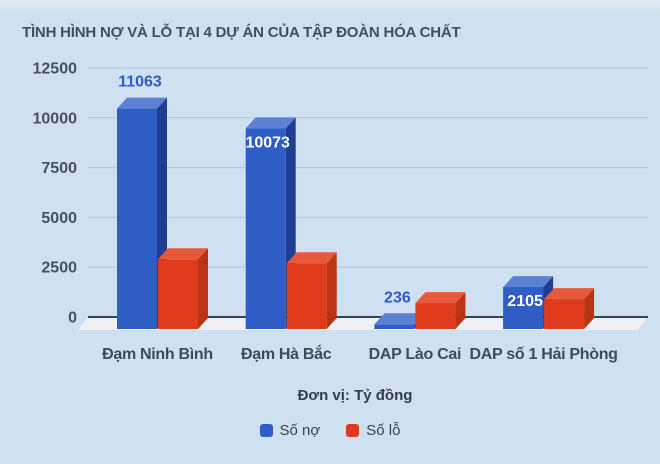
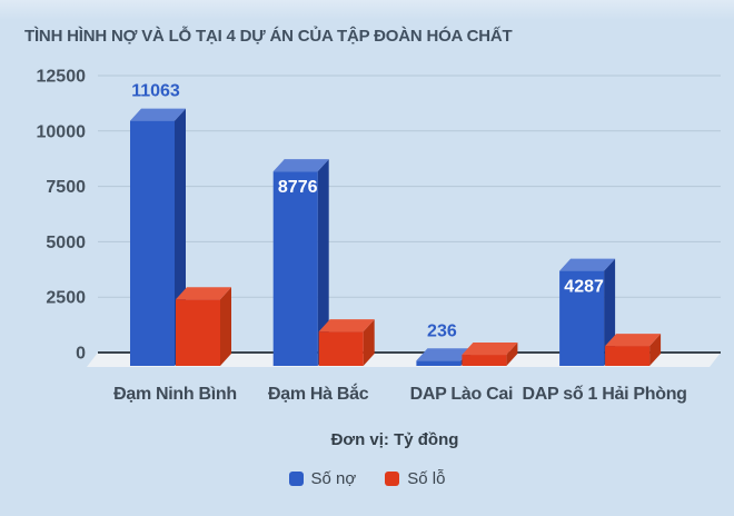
Số lỗ/Đạm Ninh Bình: 3500 -> 3000
Số nợ/Đạm Hà Bắc: 10073 -> 8776
Số lỗ/Đạm Hà Bắc: 3300 -> 1600
Số lỗ/DAP Lào Cai: 1300 -> 500
Số nợ/DAP số 1 Hải Phòng: 2105 -> 4287
Số lỗ/DAP số 1 Hải Phòng: 1500 -> 900
